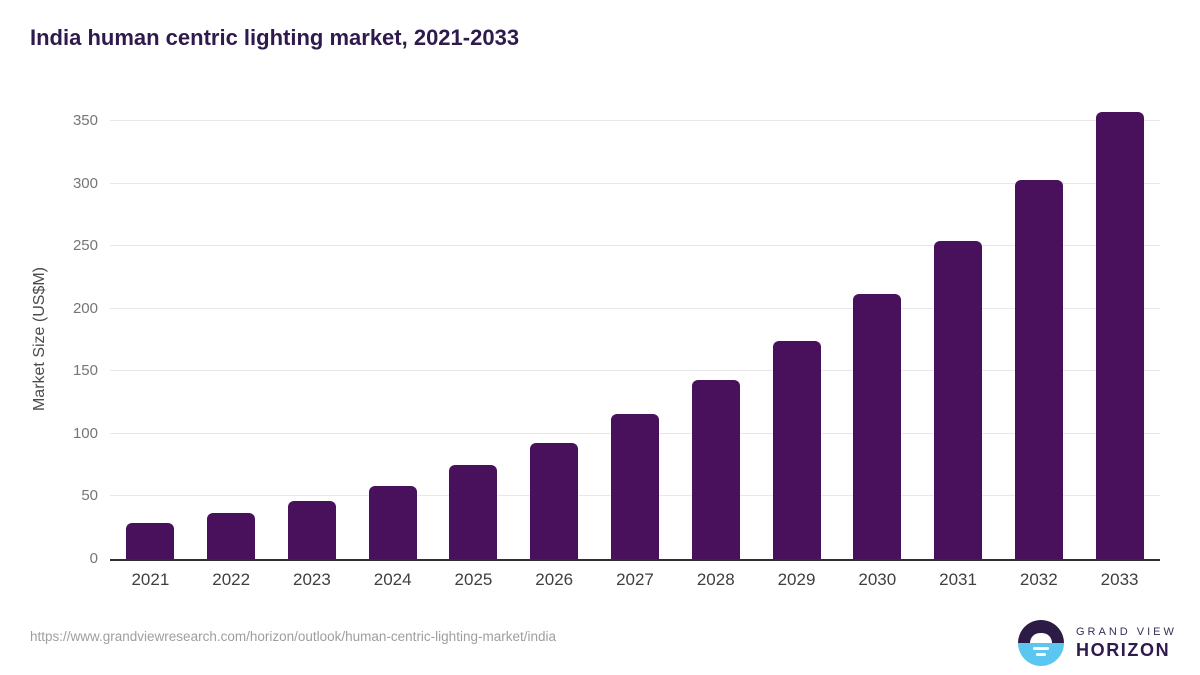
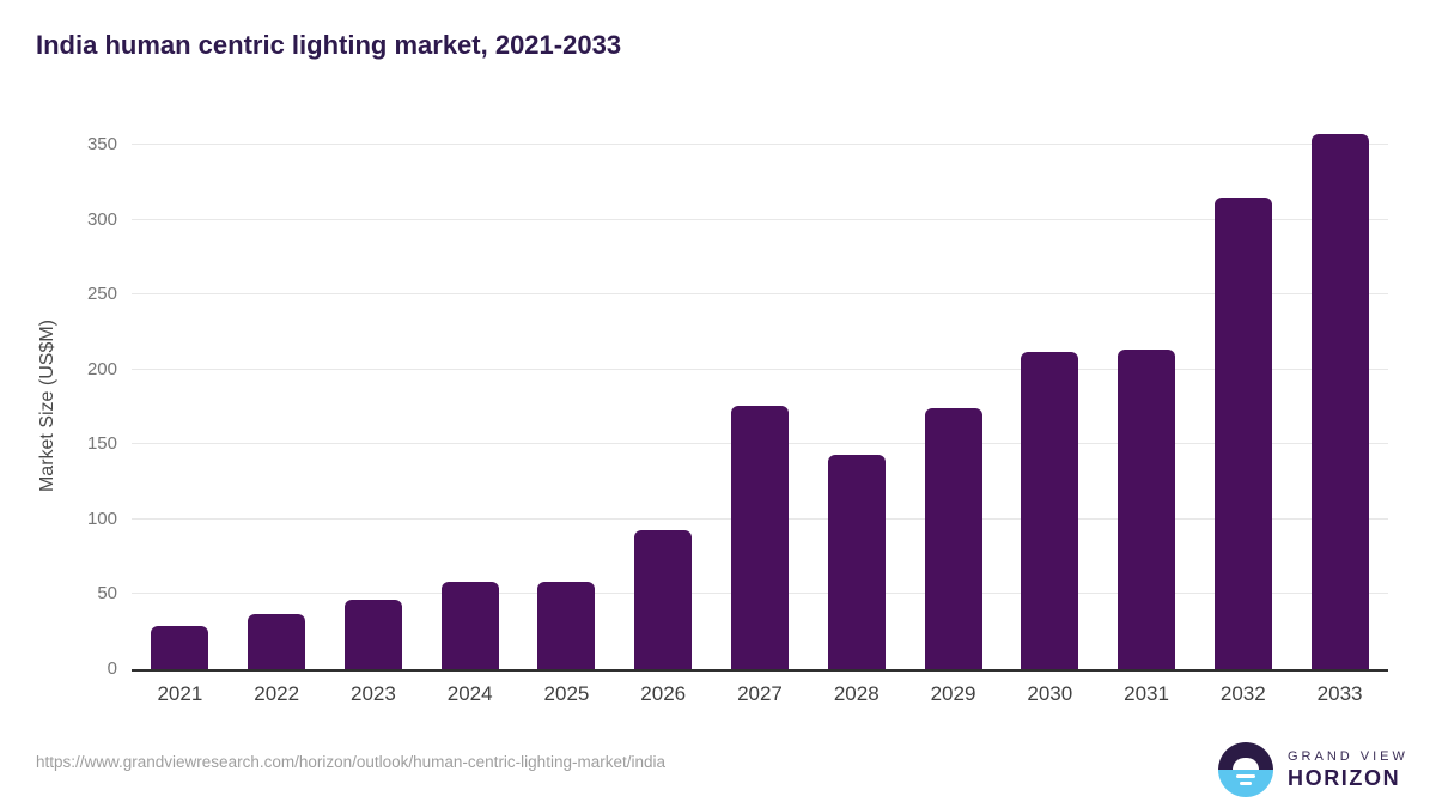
2025: 75 -> 58
2027: 116 -> 176
2031: 254 -> 213
2032: 303 -> 315
